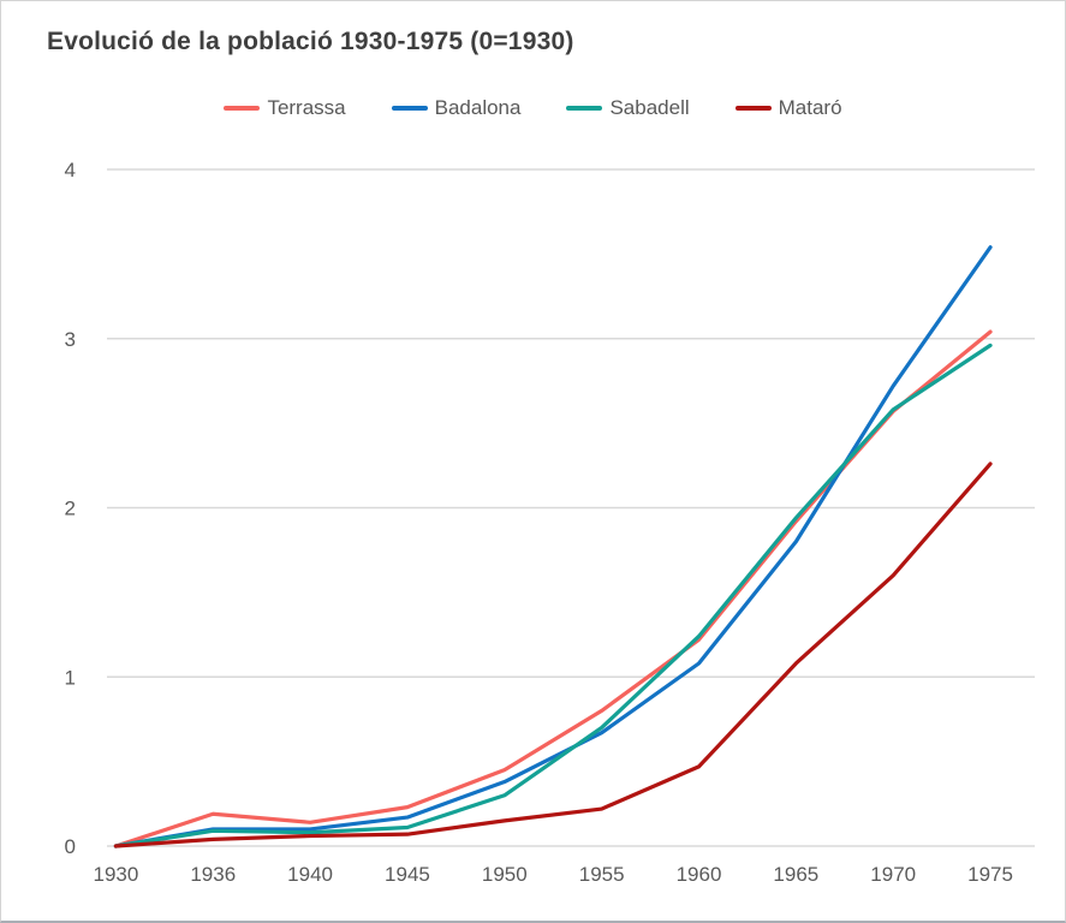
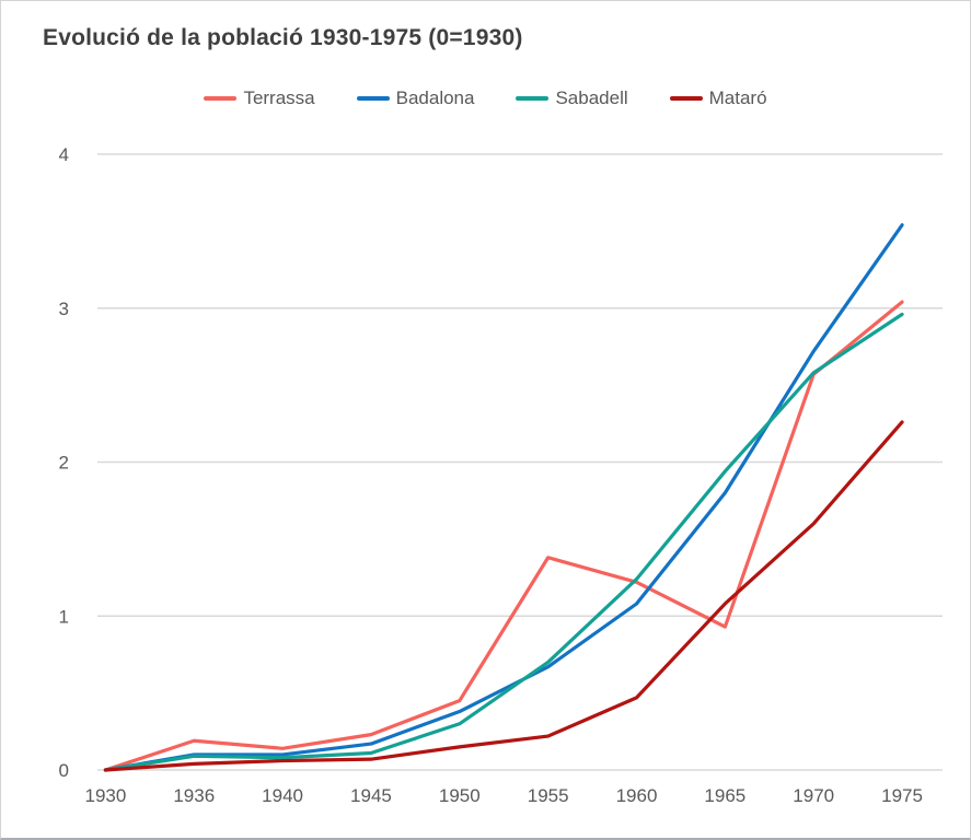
Terrassa/1955: 0.80 -> 1.38
Terrassa/1965: 1.92 -> 0.93
